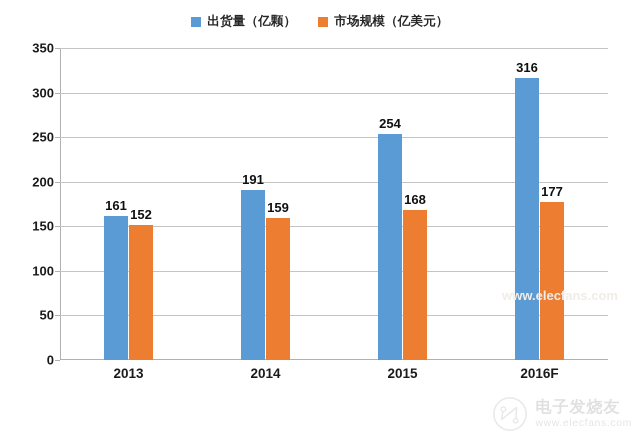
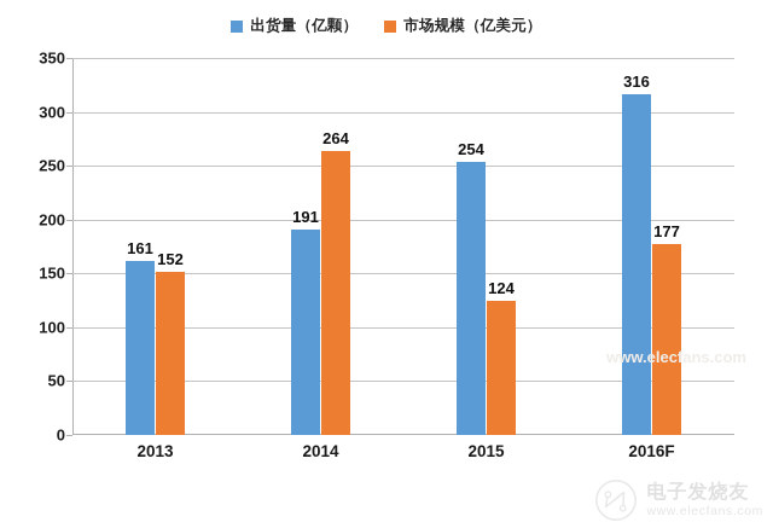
市场规模（亿美元）/2014: 159 -> 264
市场规模（亿美元）/2015: 168 -> 124
